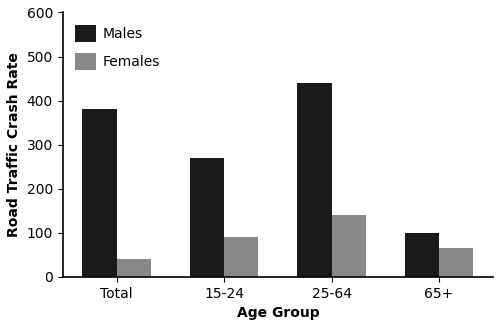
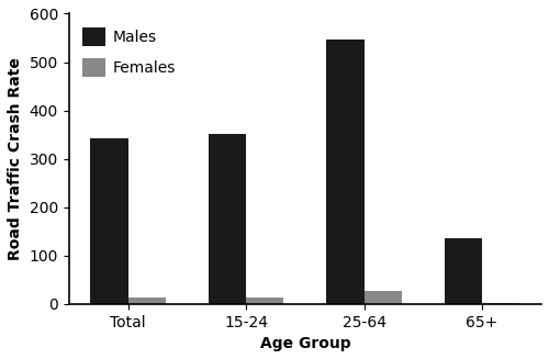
Males/Total: 380 -> 343
Females/Total: 40 -> 14
Males/15-24: 270 -> 352
Females/15-24: 90 -> 13
Males/25-64: 440 -> 547
Females/25-64: 140 -> 27
Males/65+: 100 -> 135
Females/65+: 65 -> 2
